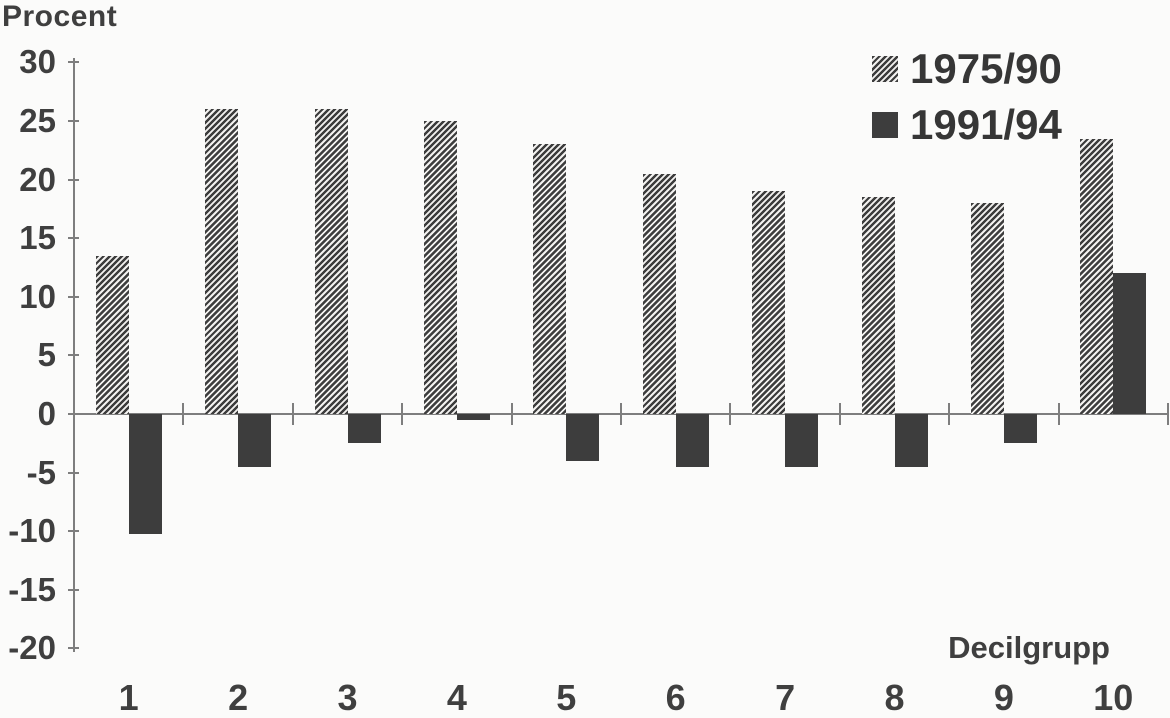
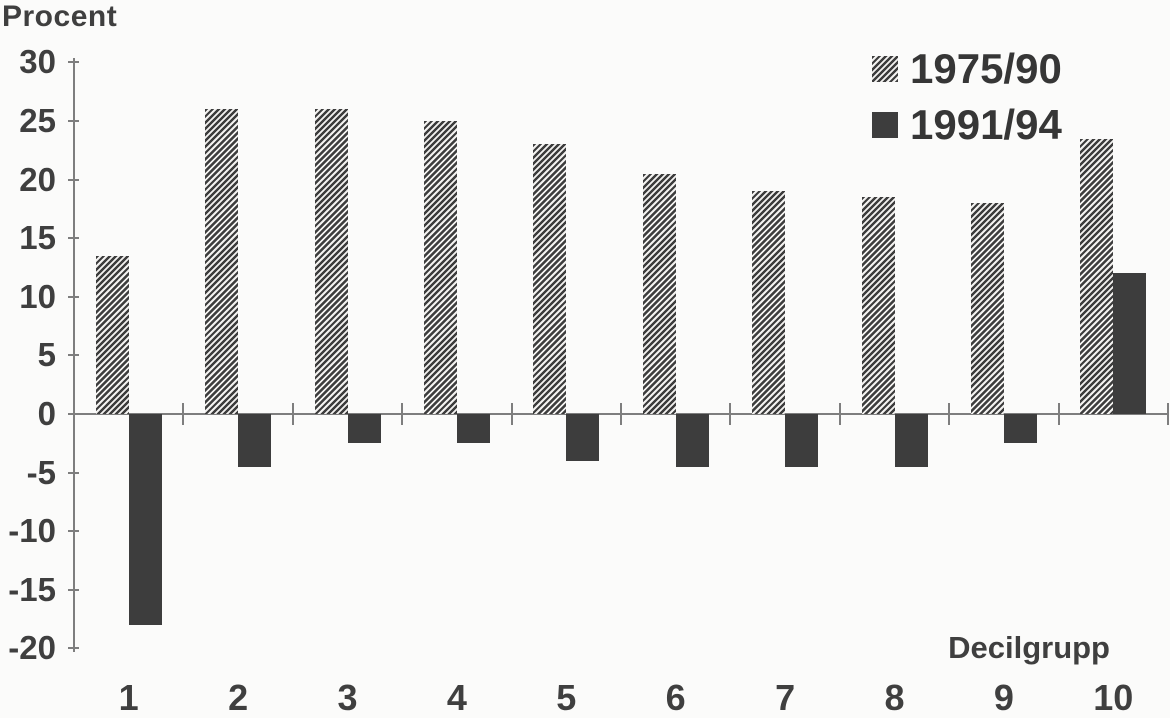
1991/94/1: -10.2 -> -18.0
1991/94/4: -0.5 -> -2.5
